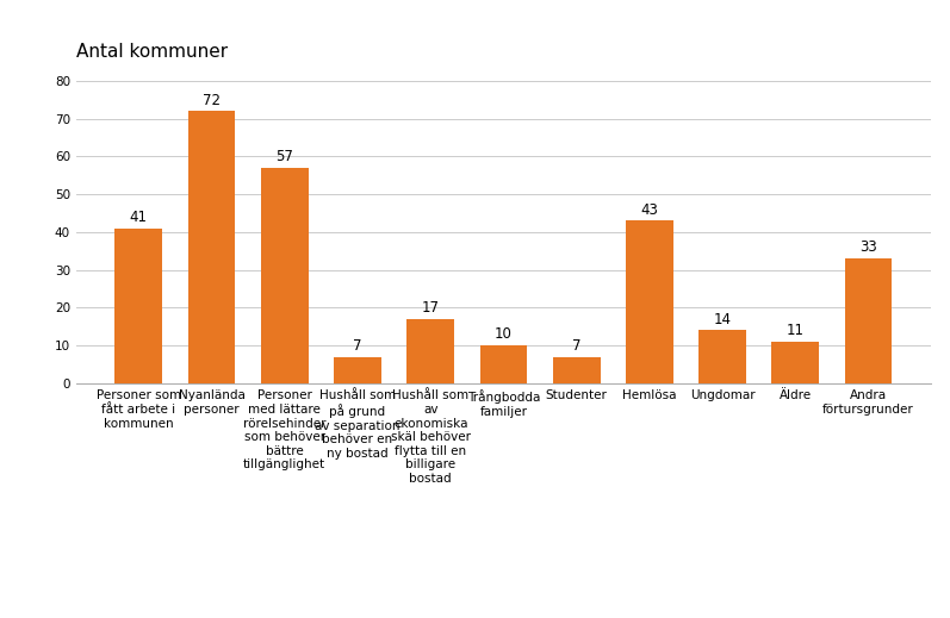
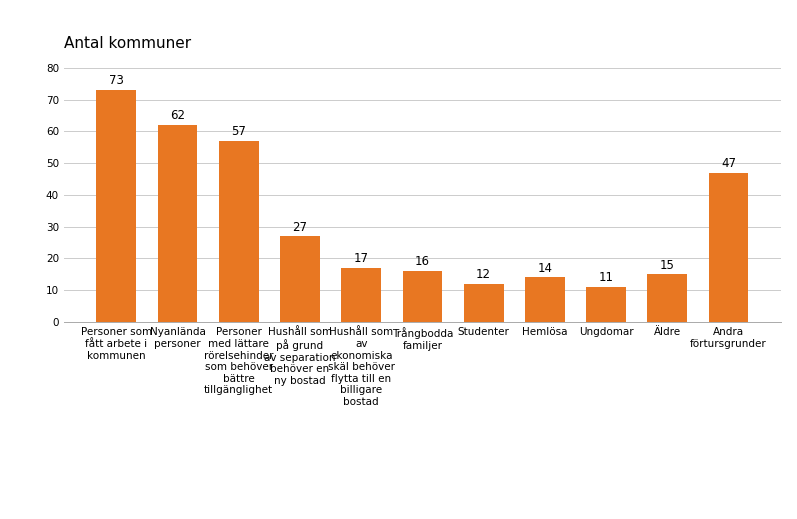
Personer som fått arbete i kommunen: 41 -> 73
Nyanlända personer: 72 -> 62
Hushåll som på grund av separation behöver en ny bostad: 7 -> 27
Trångbodda familjer: 10 -> 16
Studenter: 7 -> 12
Hemlösa: 43 -> 14
Ungdomar: 14 -> 11
Äldre: 11 -> 15
Andra förtursgrunder: 33 -> 47
